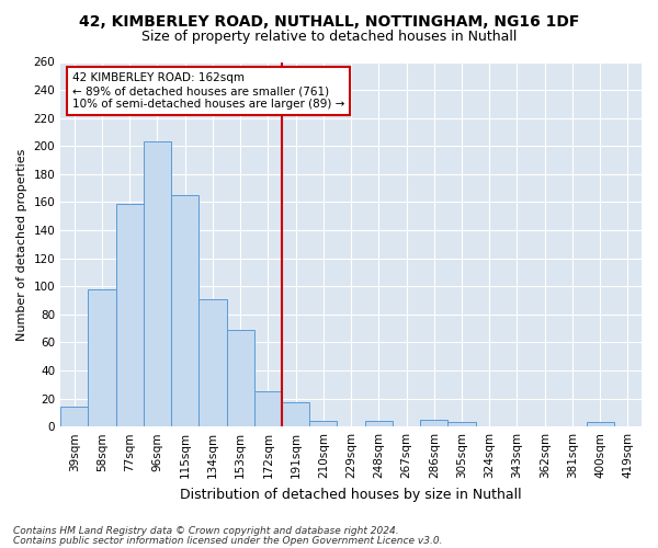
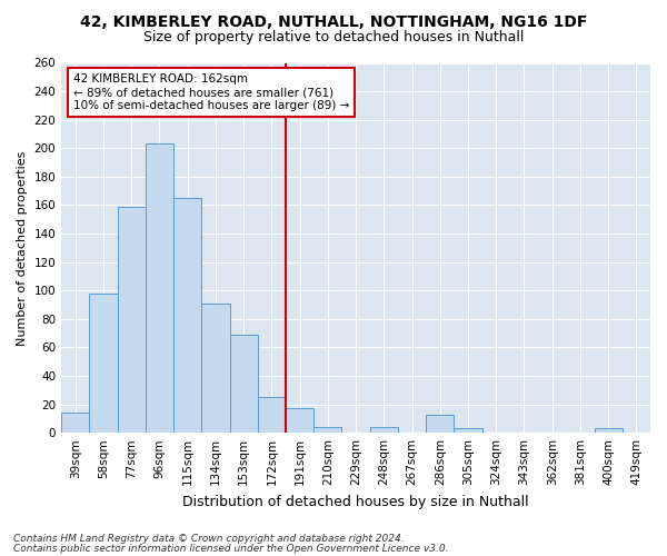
286sqm: 5 -> 13
